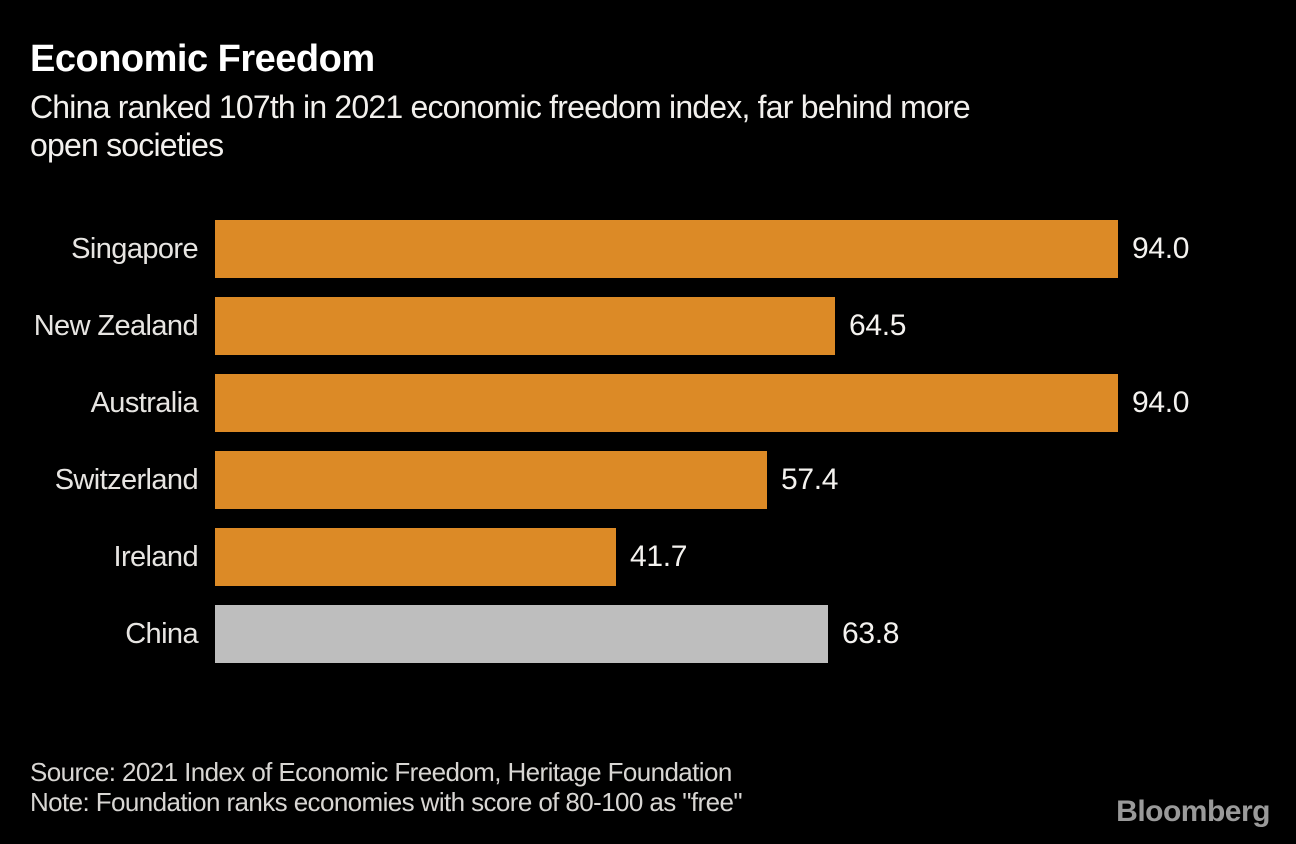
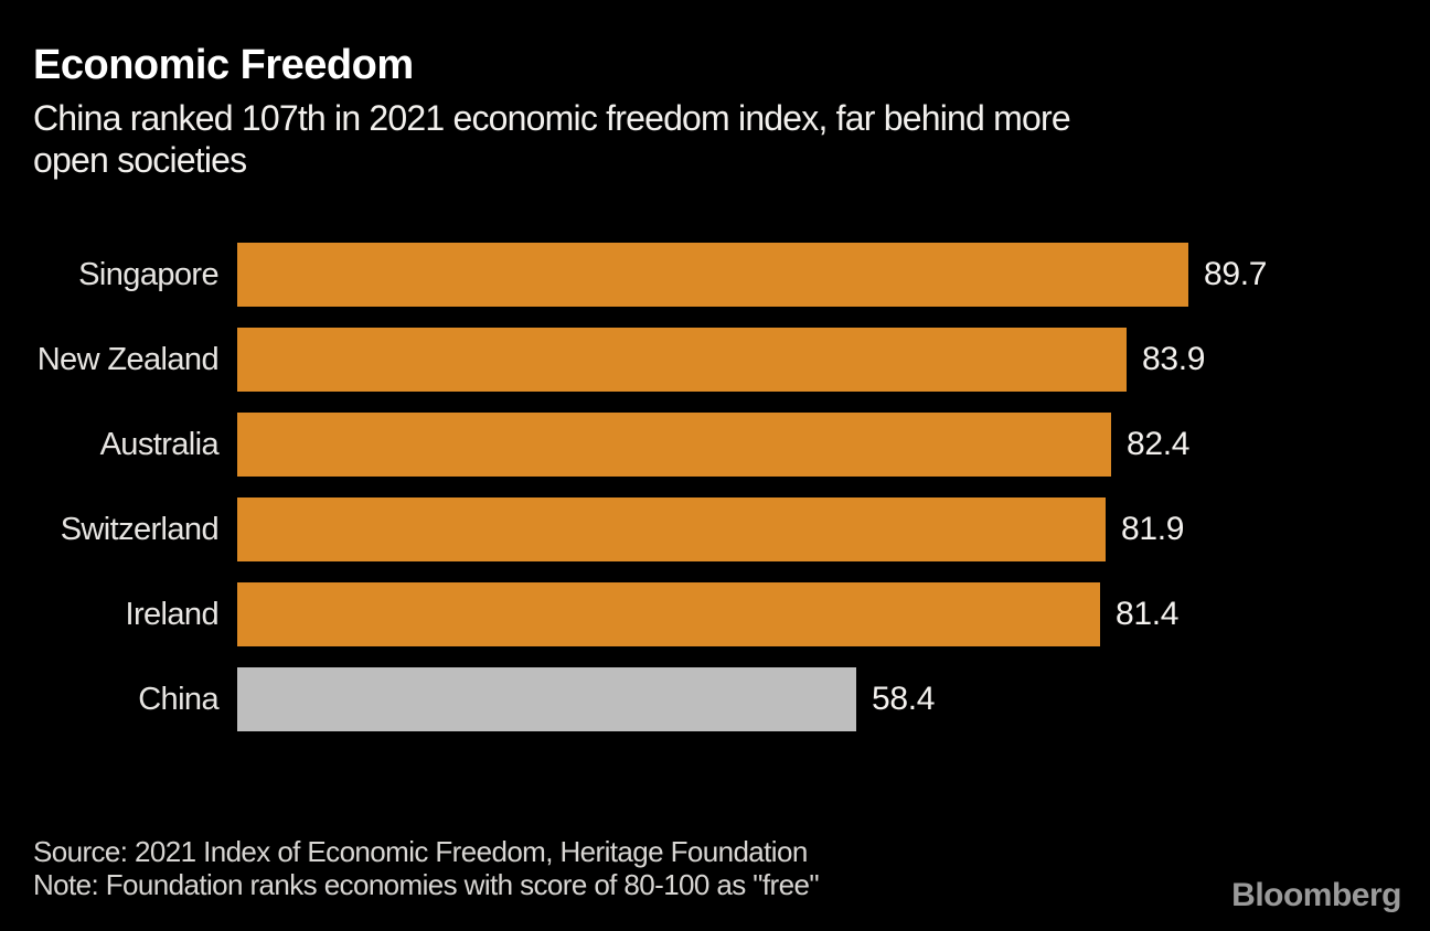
Singapore: 94.0 -> 89.7
New Zealand: 64.5 -> 83.9
Australia: 94.0 -> 82.4
Switzerland: 57.4 -> 81.9
Ireland: 41.7 -> 81.4
China: 63.8 -> 58.4
